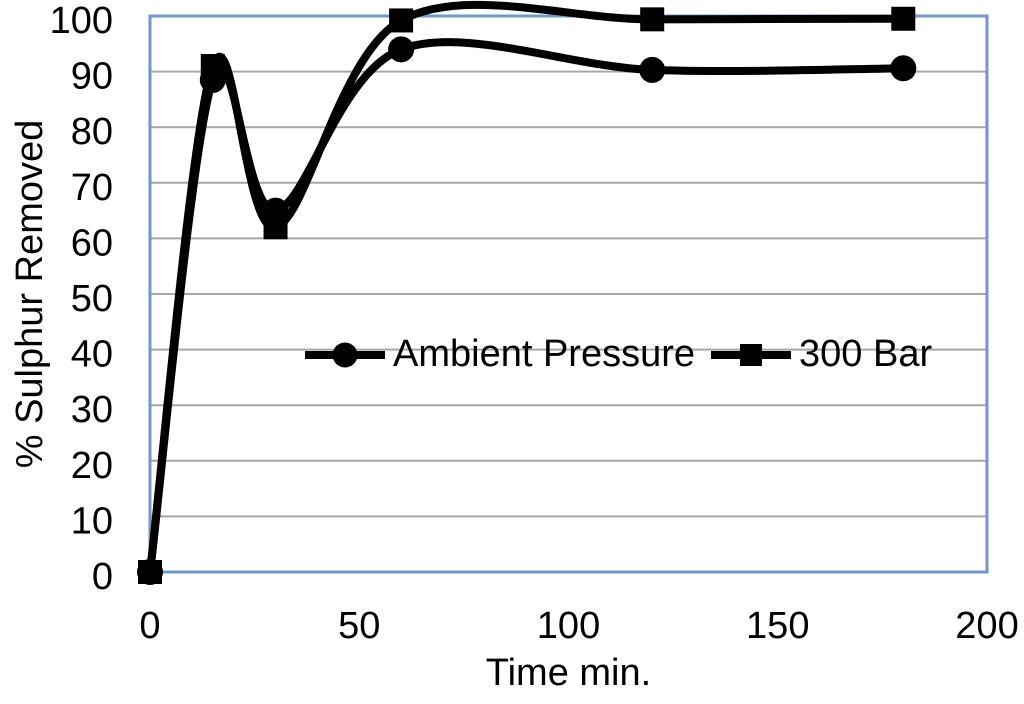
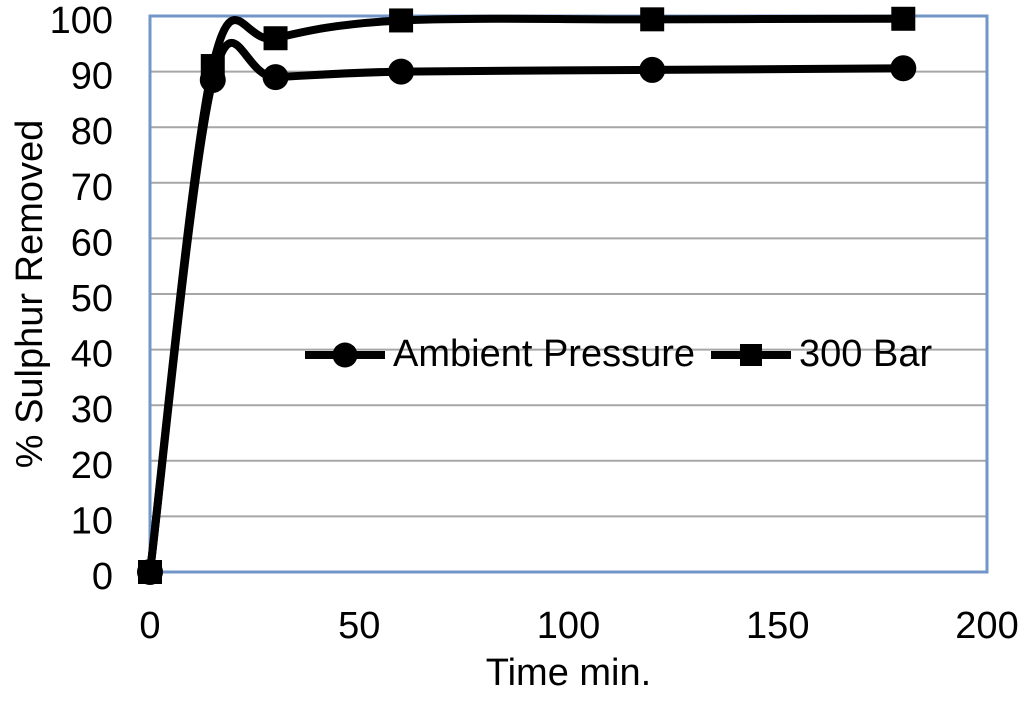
Ambient Pressure/30: 65 -> 89
300 Bar/30: 62 -> 96
Ambient Pressure/60: 94 -> 90
